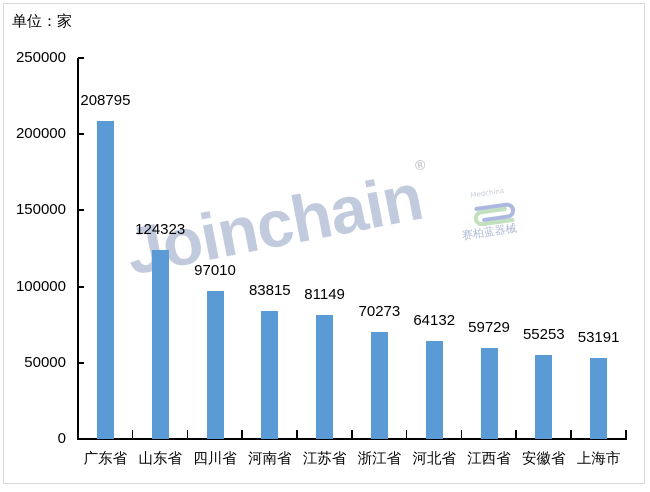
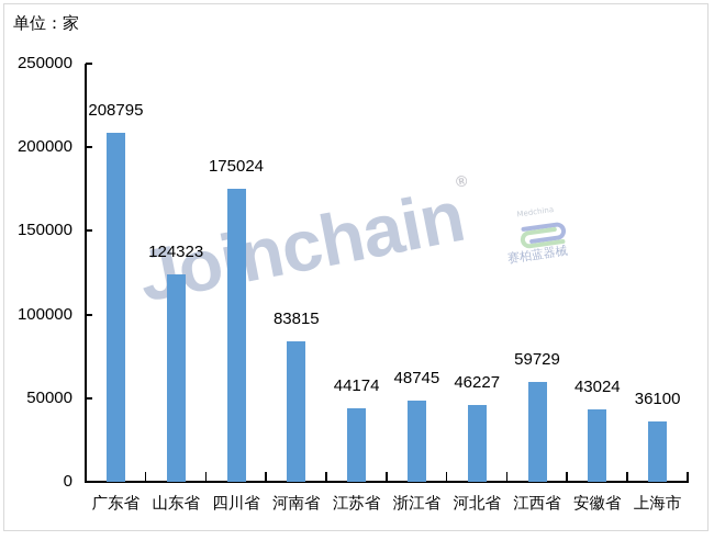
四川省: 97010 -> 175024
江苏省: 81149 -> 44174
浙江省: 70273 -> 48745
河北省: 64132 -> 46227
安徽省: 55253 -> 43024
上海市: 53191 -> 36100
